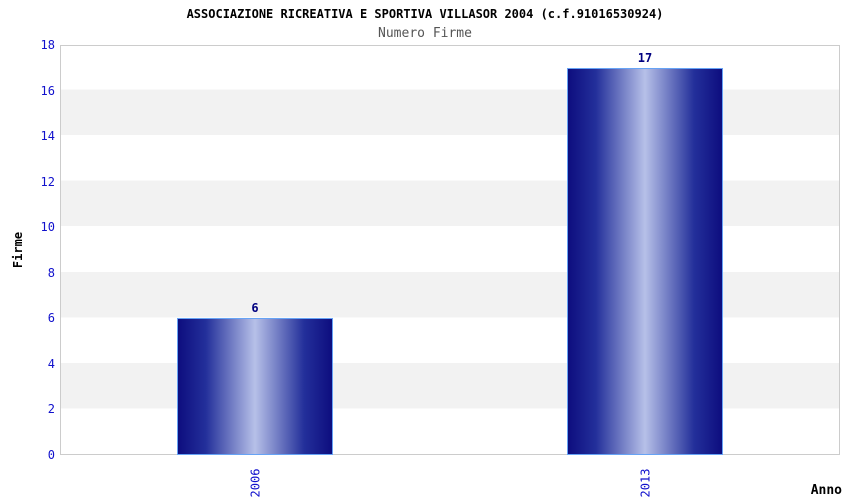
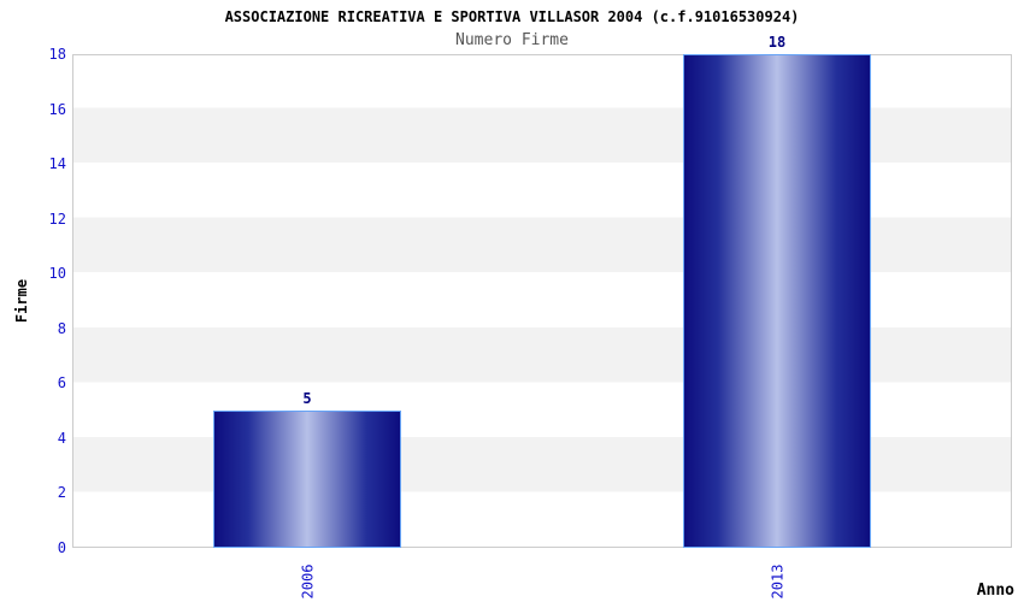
2006: 6 -> 5
2013: 17 -> 18
